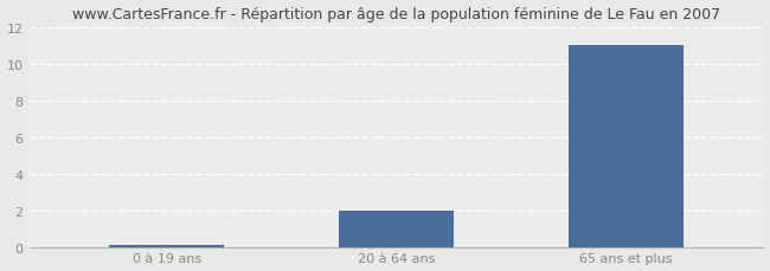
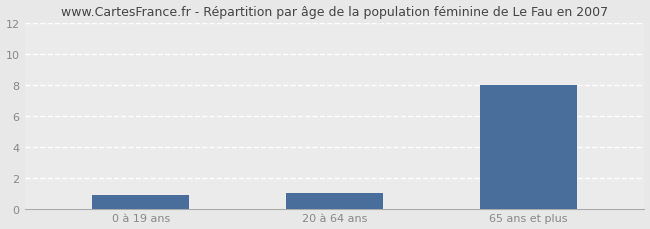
0 à 19 ans: 0.1 -> 0.9
20 à 64 ans: 2.0 -> 1.0
65 ans et plus: 11.0 -> 8.0
